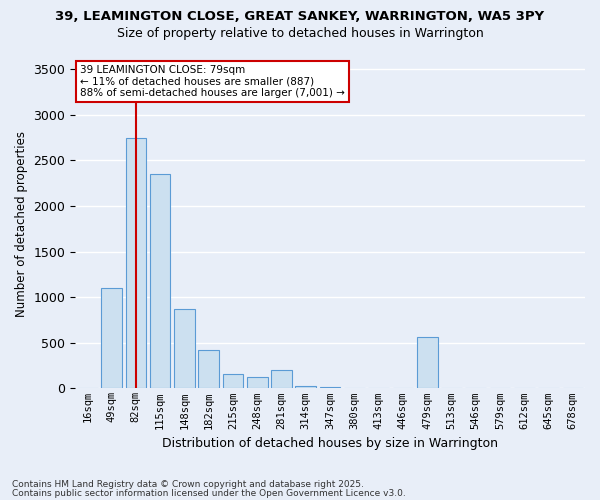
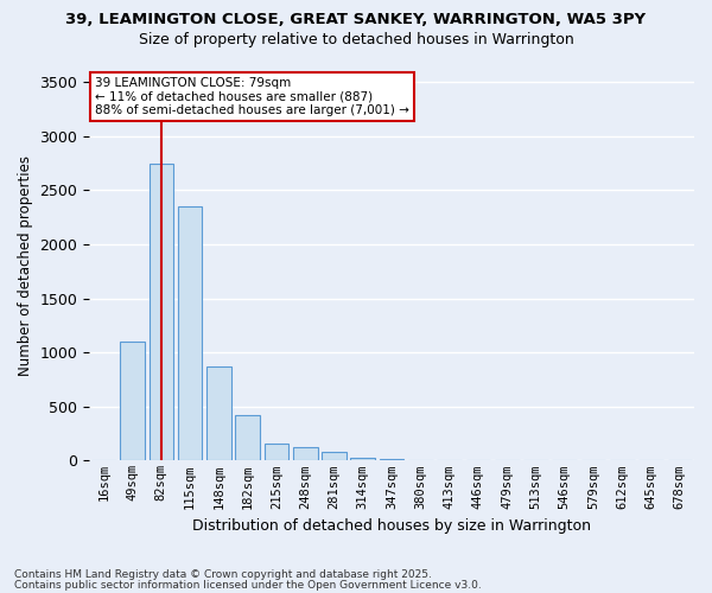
281sqm: 200 -> 80
479sqm: 560 -> 0
